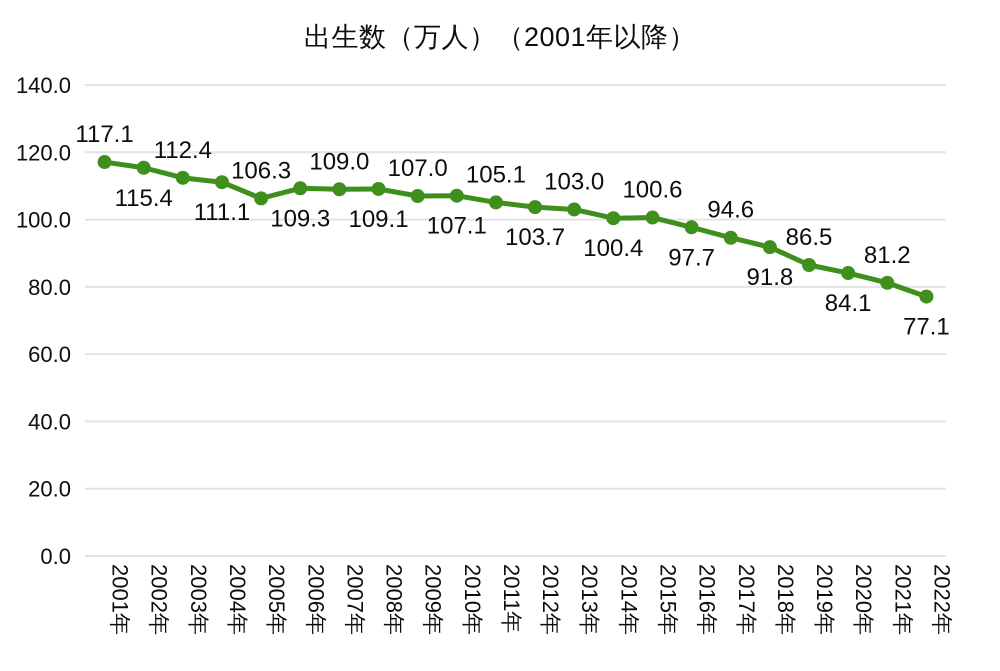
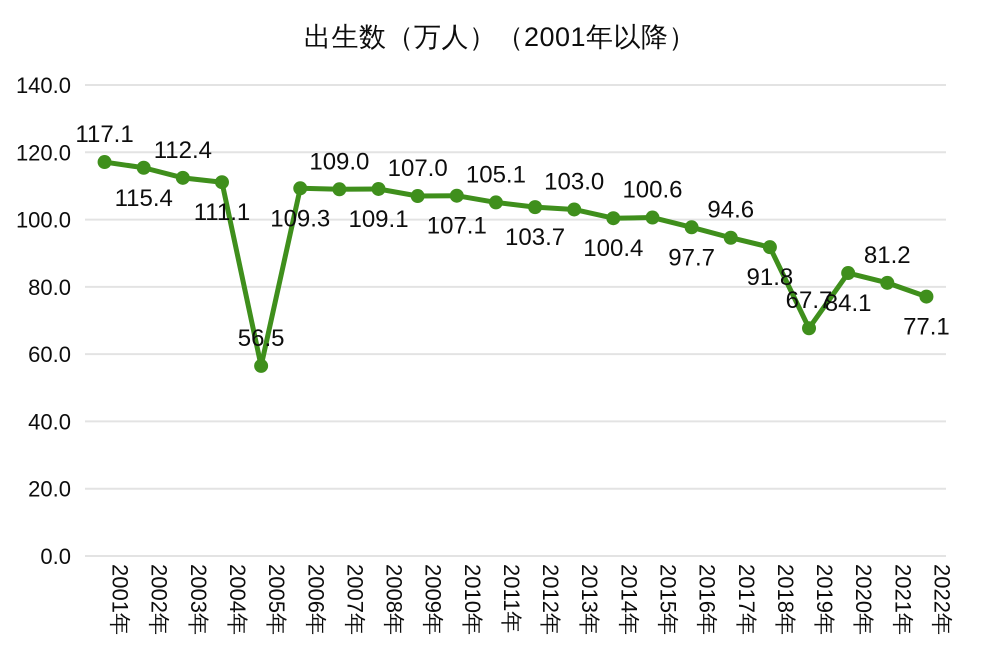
2005年: 106.3 -> 56.5
2019年: 86.5 -> 67.7
